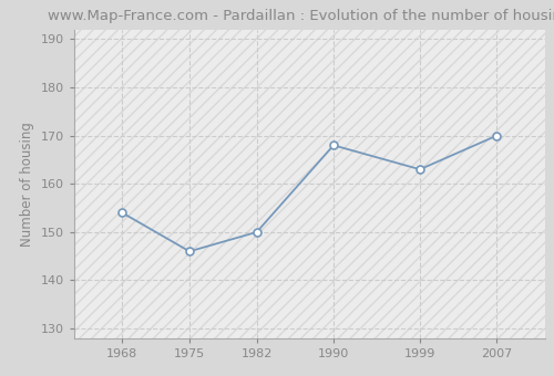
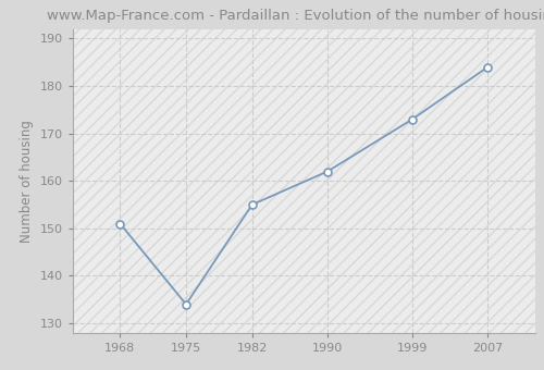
1968: 154 -> 151
1975: 146 -> 134
1982: 150 -> 155
1990: 168 -> 162
1999: 163 -> 173
2007: 170 -> 184
